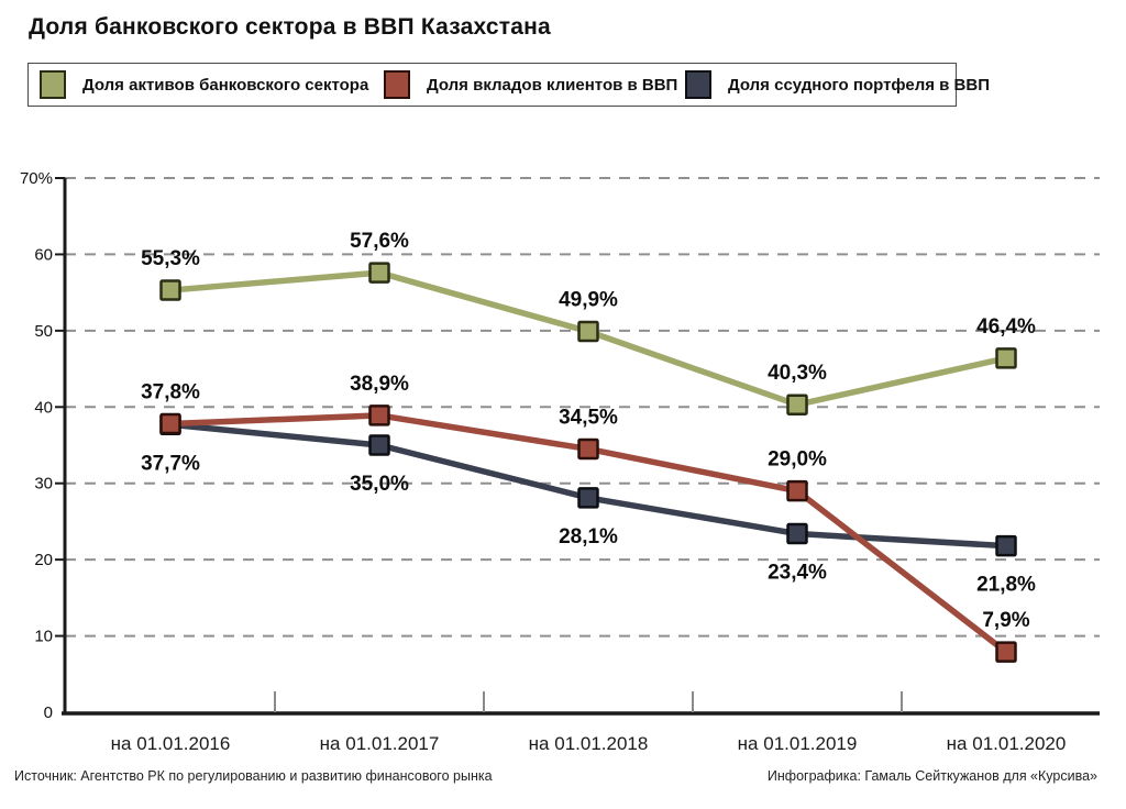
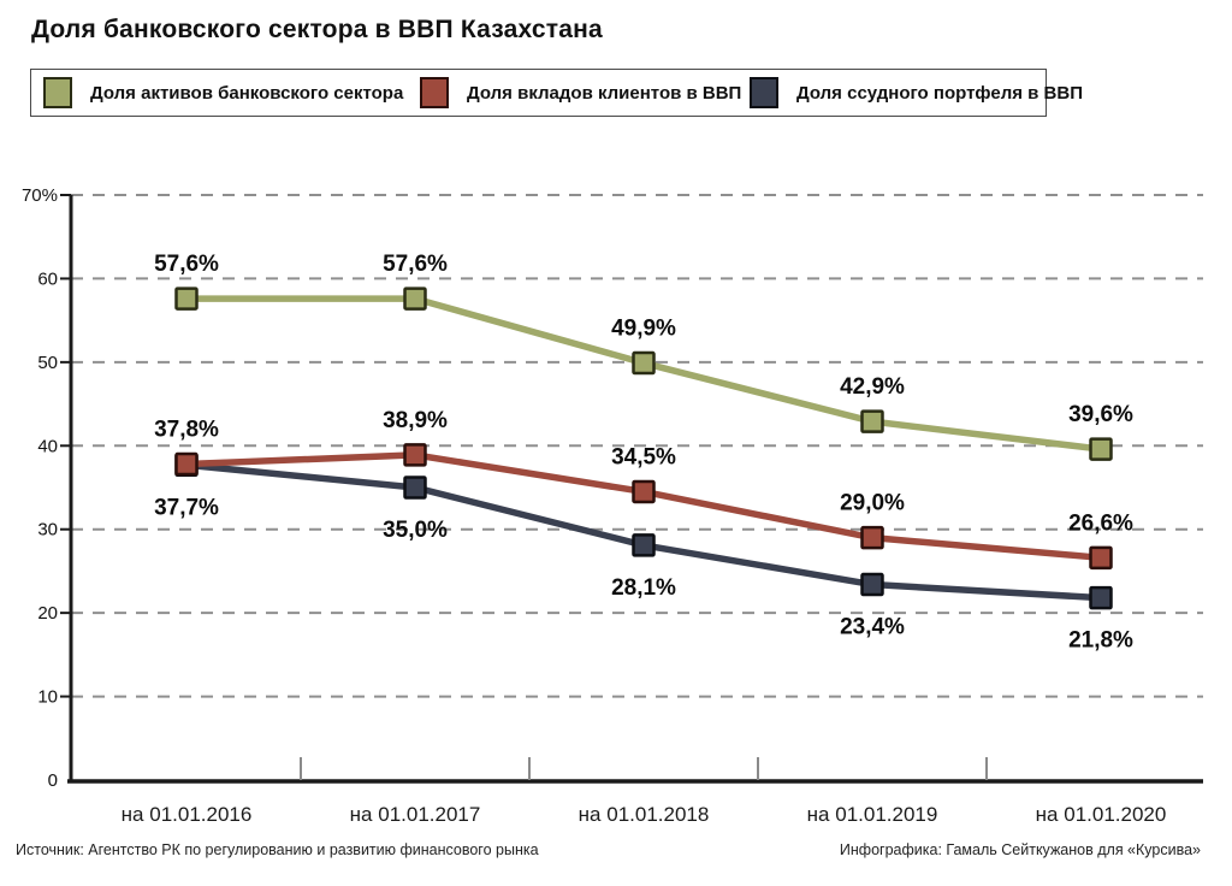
Доля активов банковского сектора/на 01.01.2016: 55,3% -> 57,6%
Доля активов банковского сектора/на 01.01.2019: 40,3% -> 42,9%
Доля активов банковского сектора/на 01.01.2020: 46,4% -> 39,6%
Доля вкладов клиентов в ВВП/на 01.01.2020: 7,9% -> 26,6%
